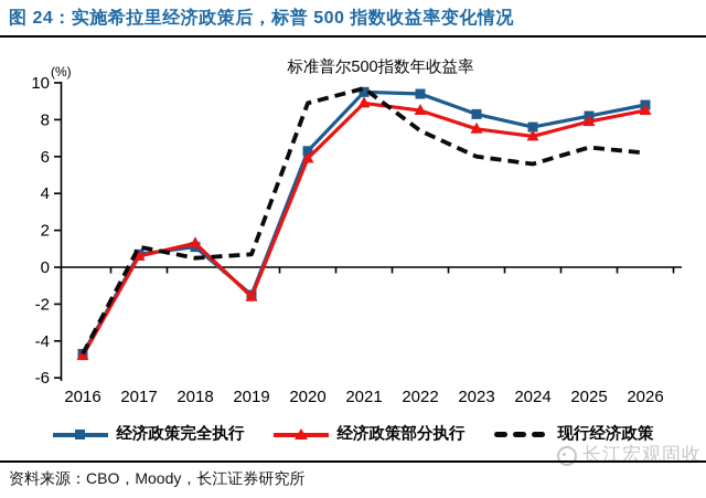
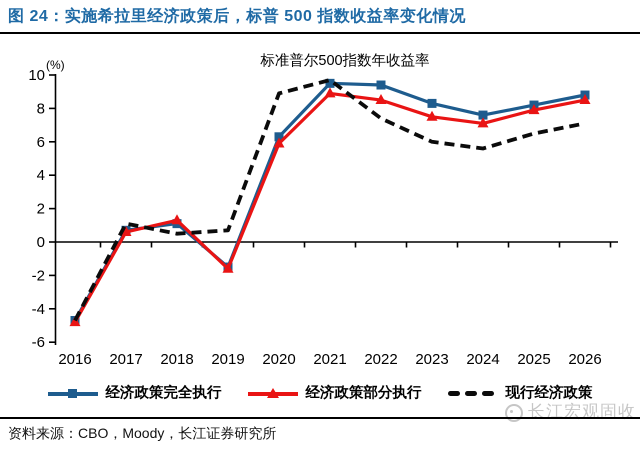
现行经济政策/2026: 6.2 -> 7.1
